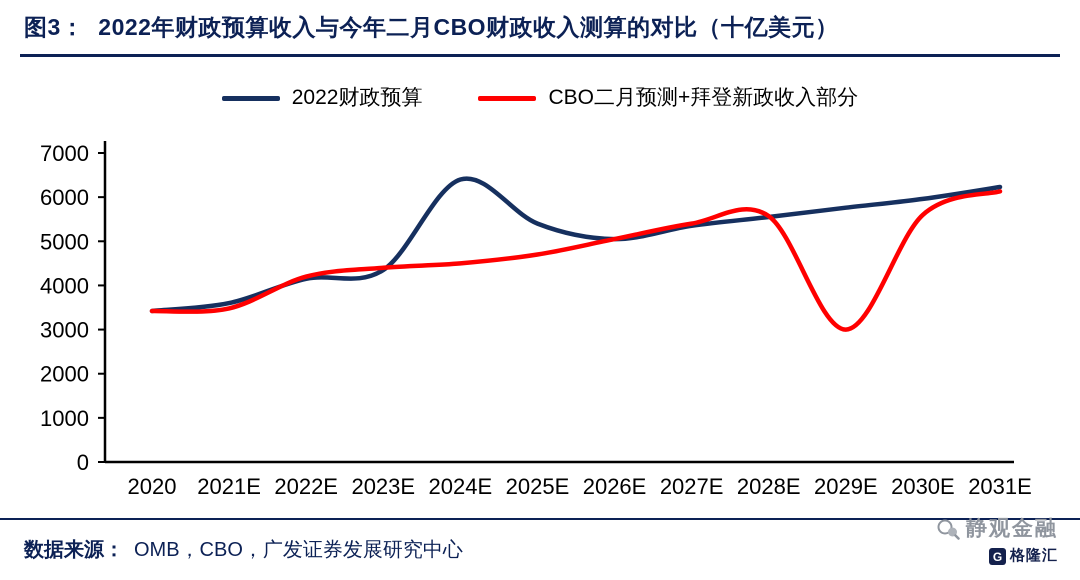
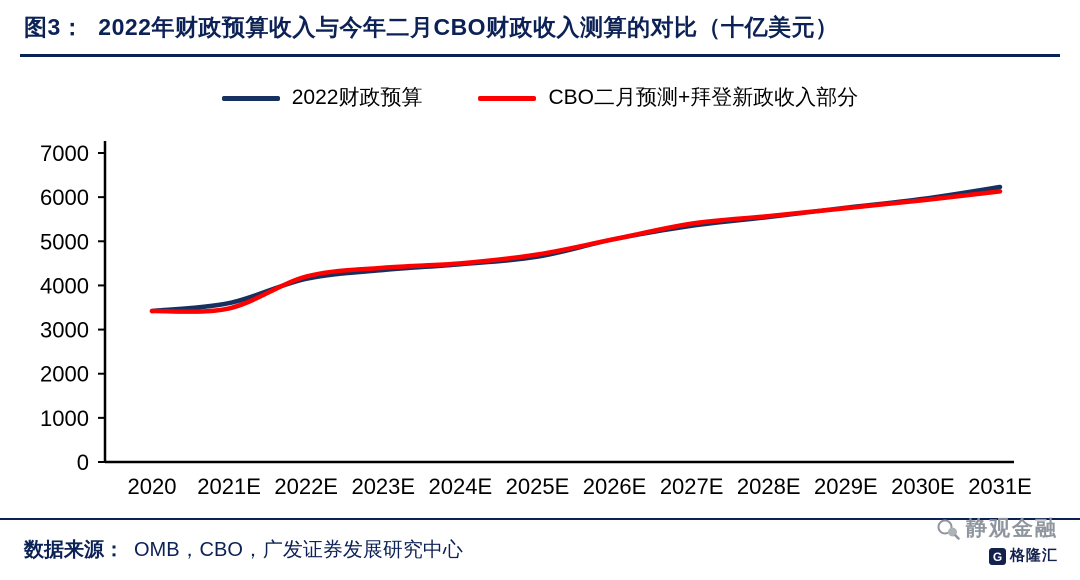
2022财政预算/2024E: 6400 -> 4500
2022财政预算/2025E: 5400 -> 4600
CBO二月预测+拜登新政收入部分/2029E: 3000 -> 5800
CBO二月预测+拜登新政收入部分/2030E: 5600 -> 5900
